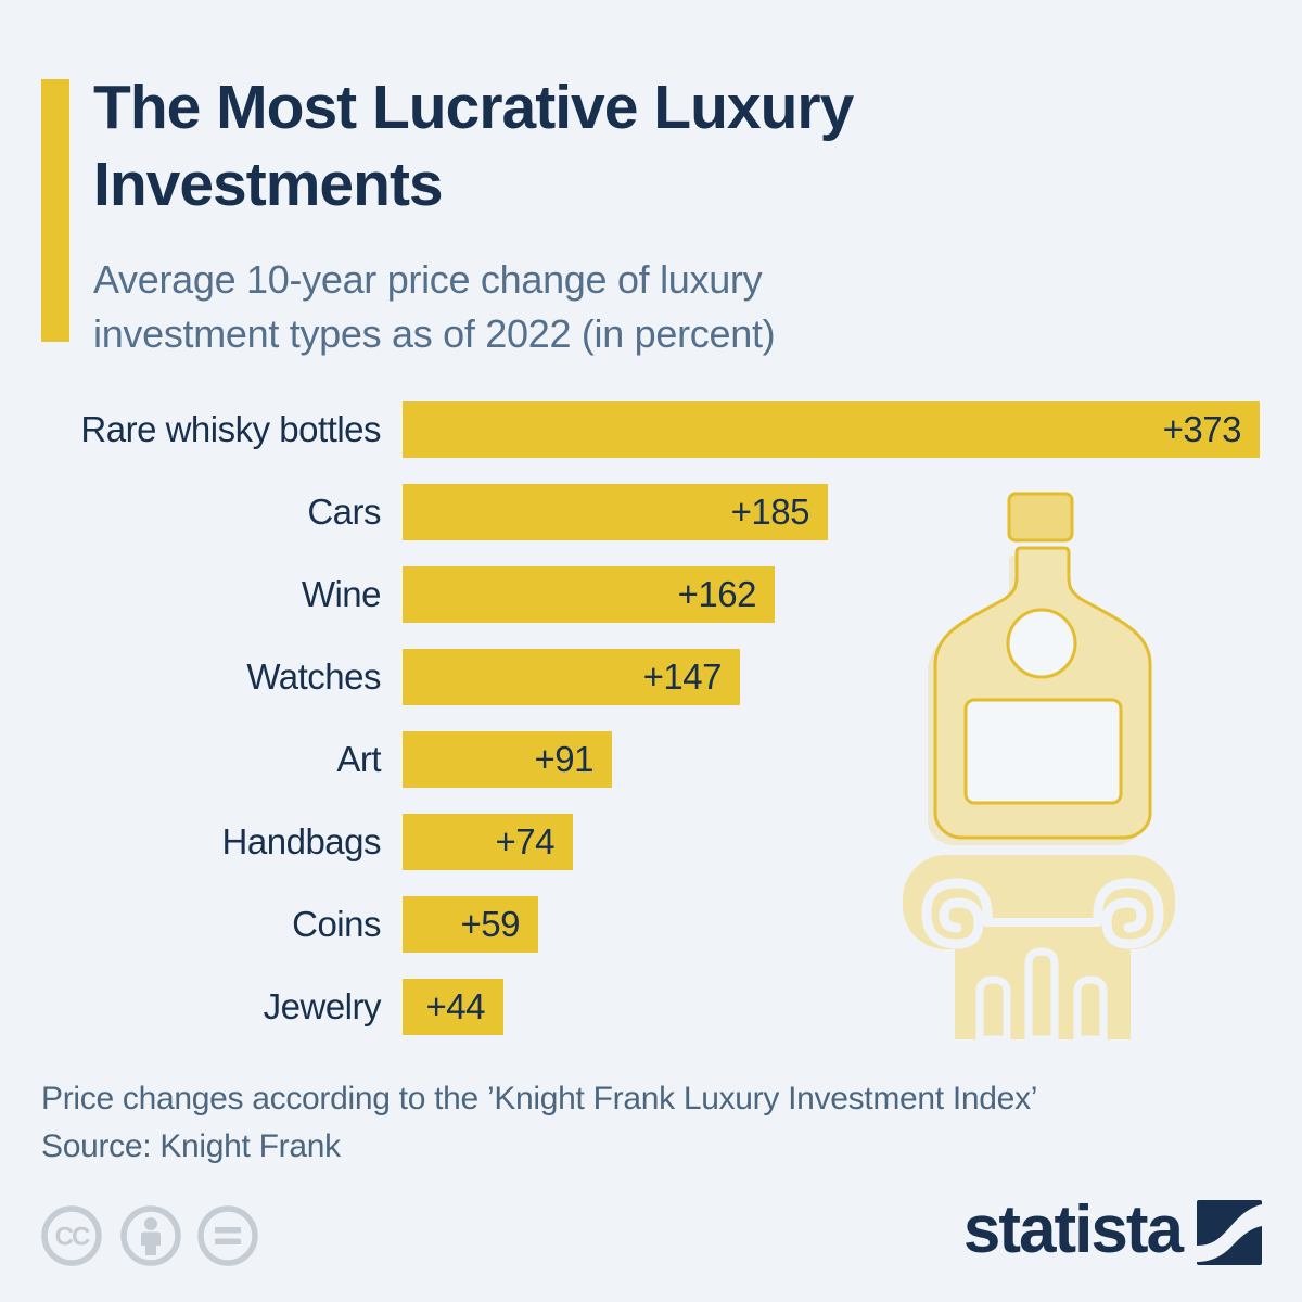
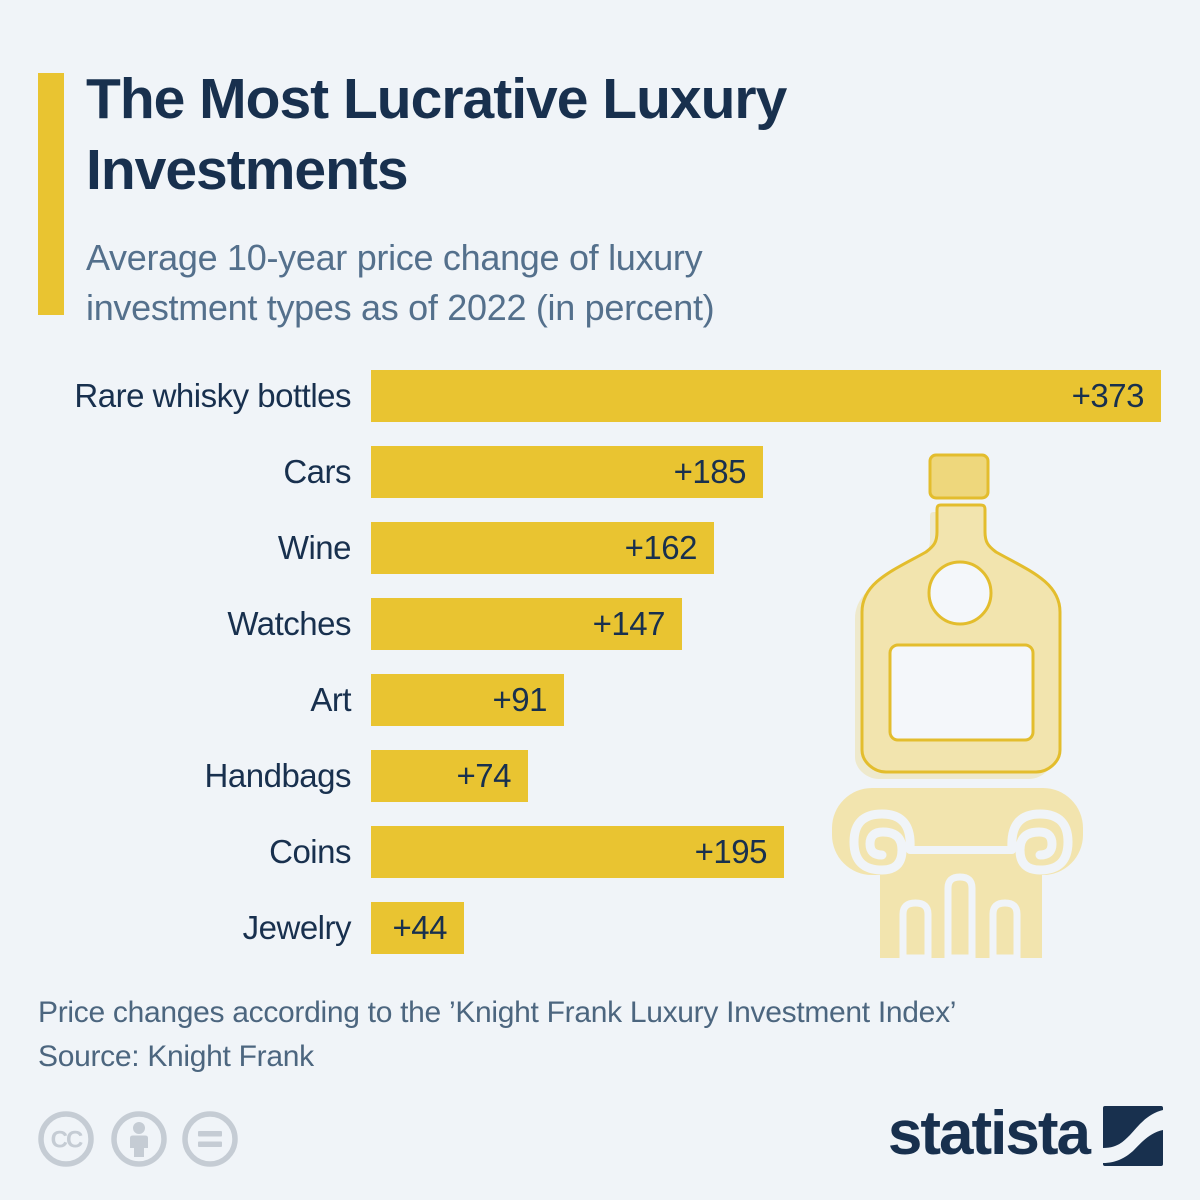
Coins: +59 -> +195
